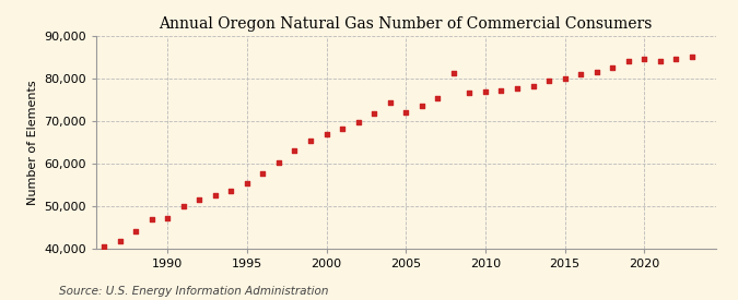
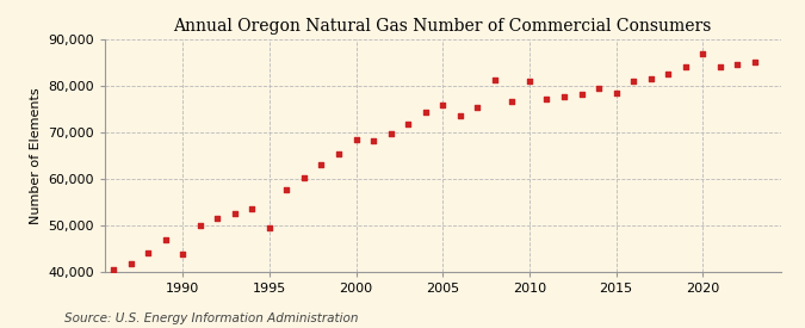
1990: 47,300 -> 44,000
1995: 55,500 -> 49,500
2000: 67,000 -> 68,500
2005: 72,000 -> 76,000
2010: 77,000 -> 81,000
2015: 80,100 -> 78,500
2020: 84,500 -> 87,000
